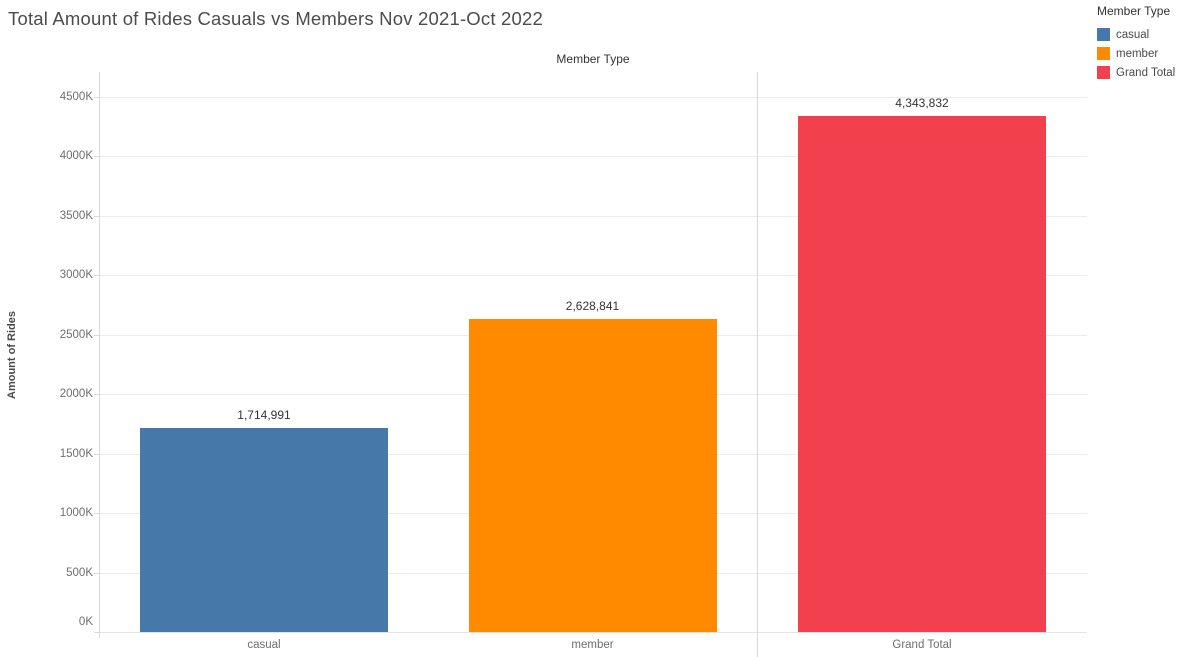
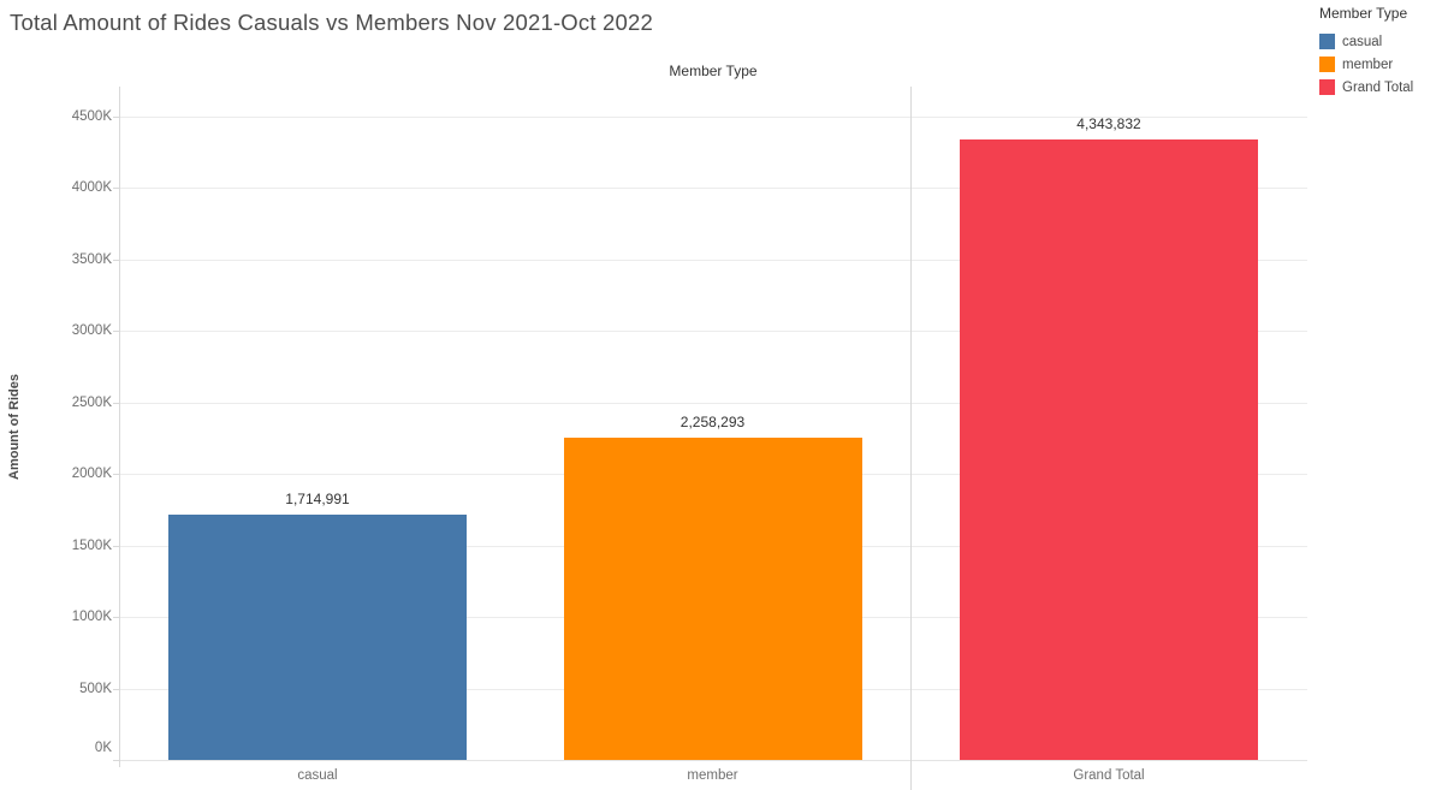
member: 2,628,841 -> 2,258,293
